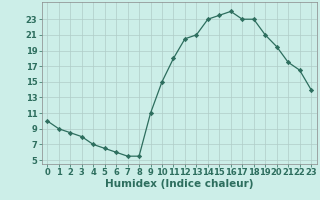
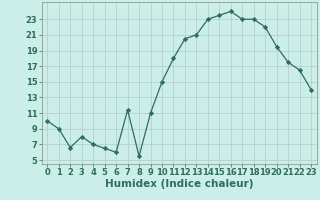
2: 8.5 -> 6.6
7: 5.5 -> 11.4
19: 21.0 -> 22.0
